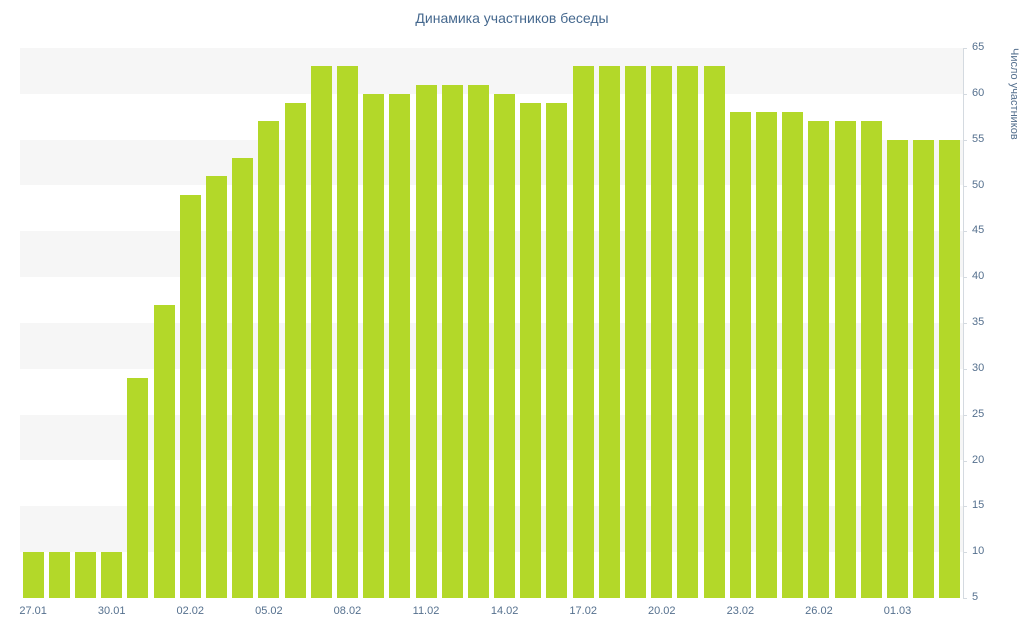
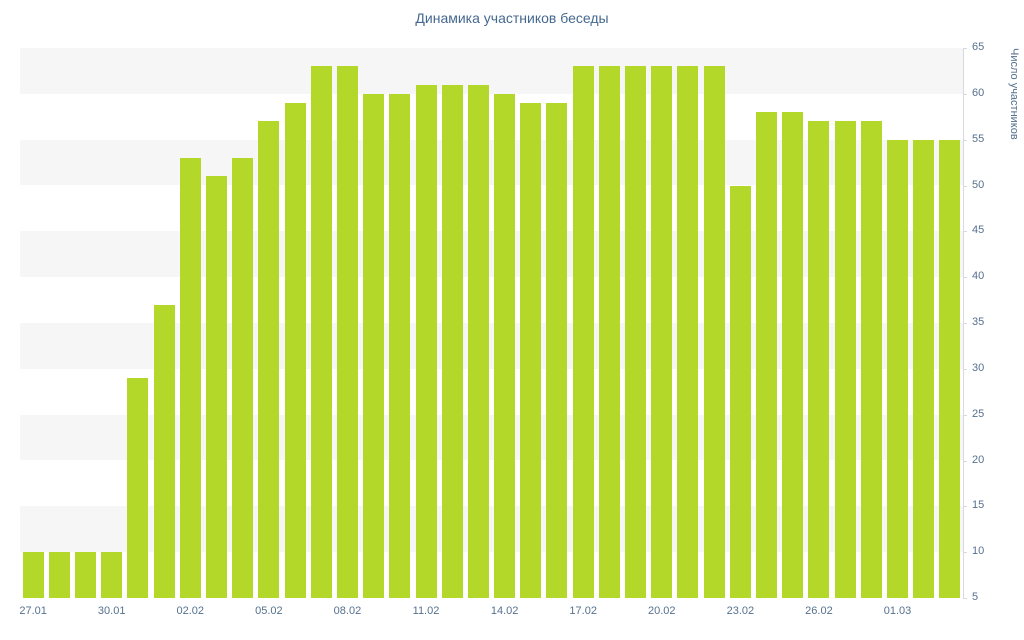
02.02: 49 -> 53
23.02: 58 -> 50
